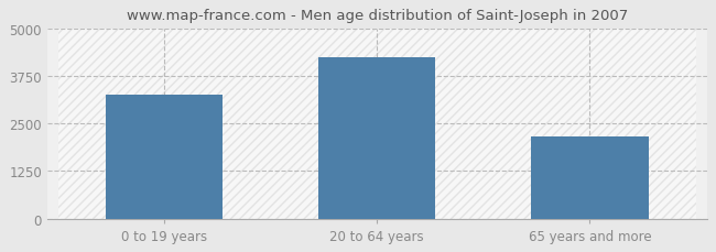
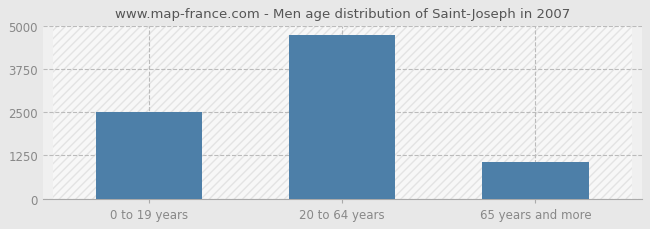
0 to 19 years: 3250 -> 2510
20 to 64 years: 4250 -> 4730
65 years and more: 2150 -> 1050
